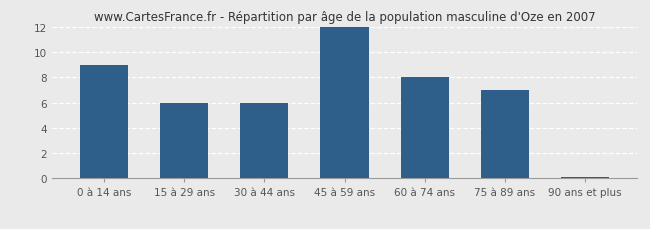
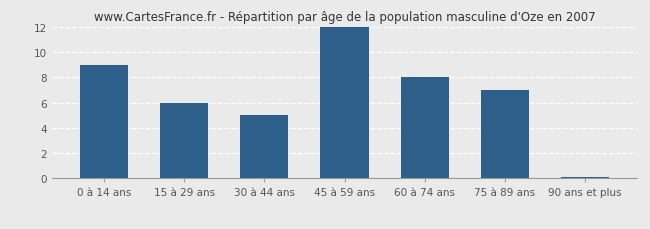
30 à 44 ans: 6.0 -> 5.0
